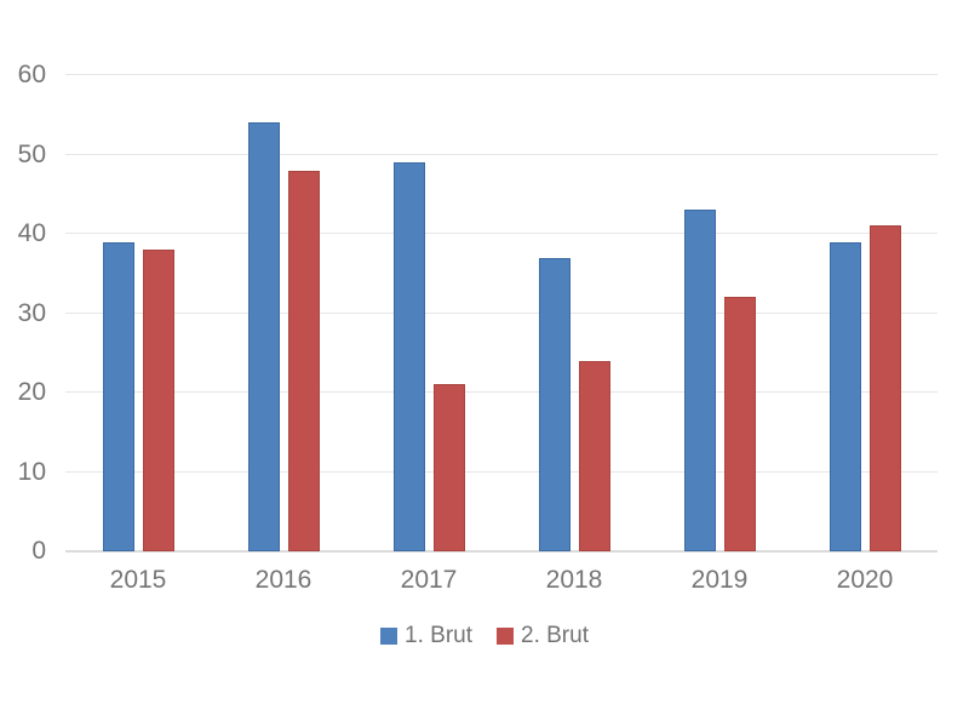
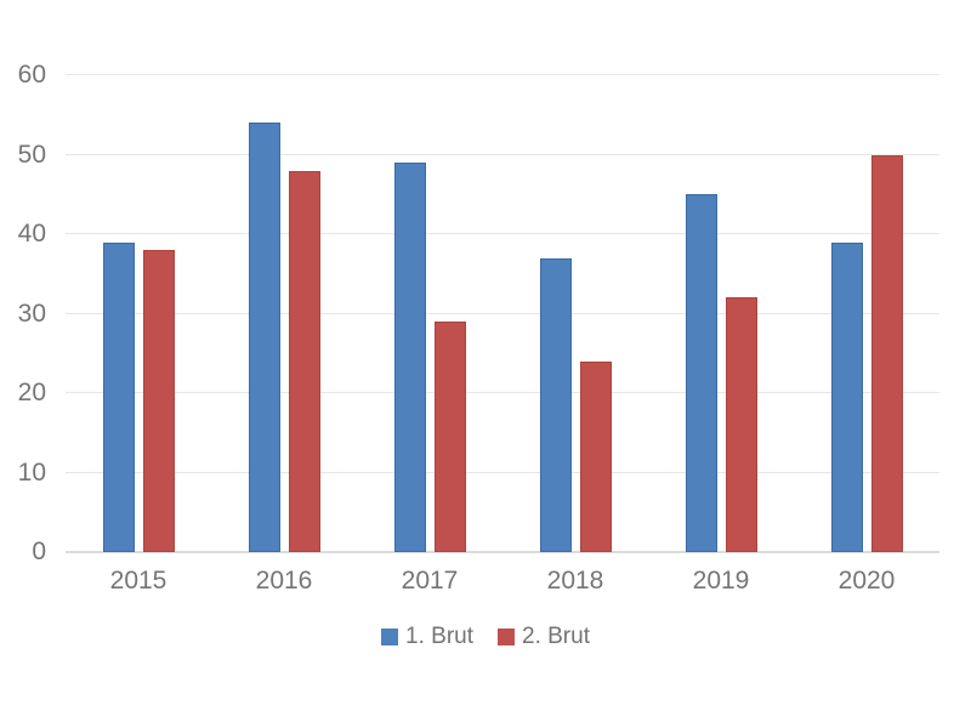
2. Brut/2017: 21 -> 29
1. Brut/2019: 43 -> 45
2. Brut/2020: 41 -> 50
